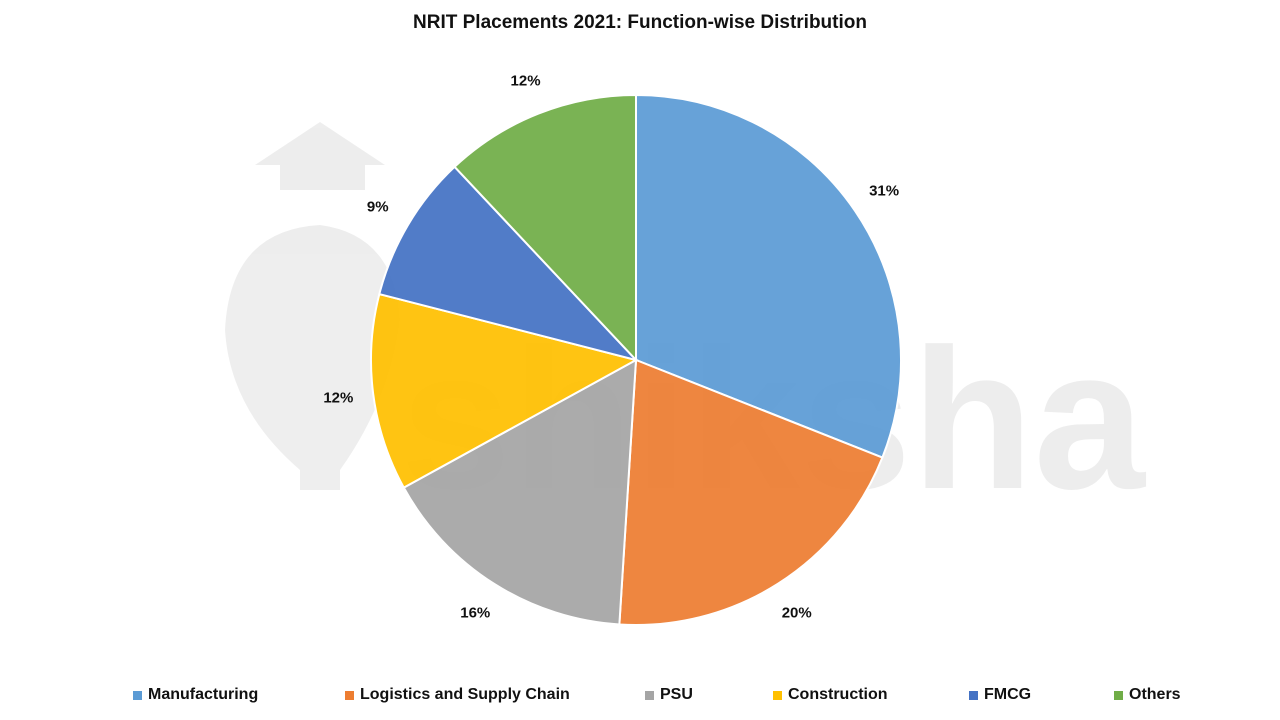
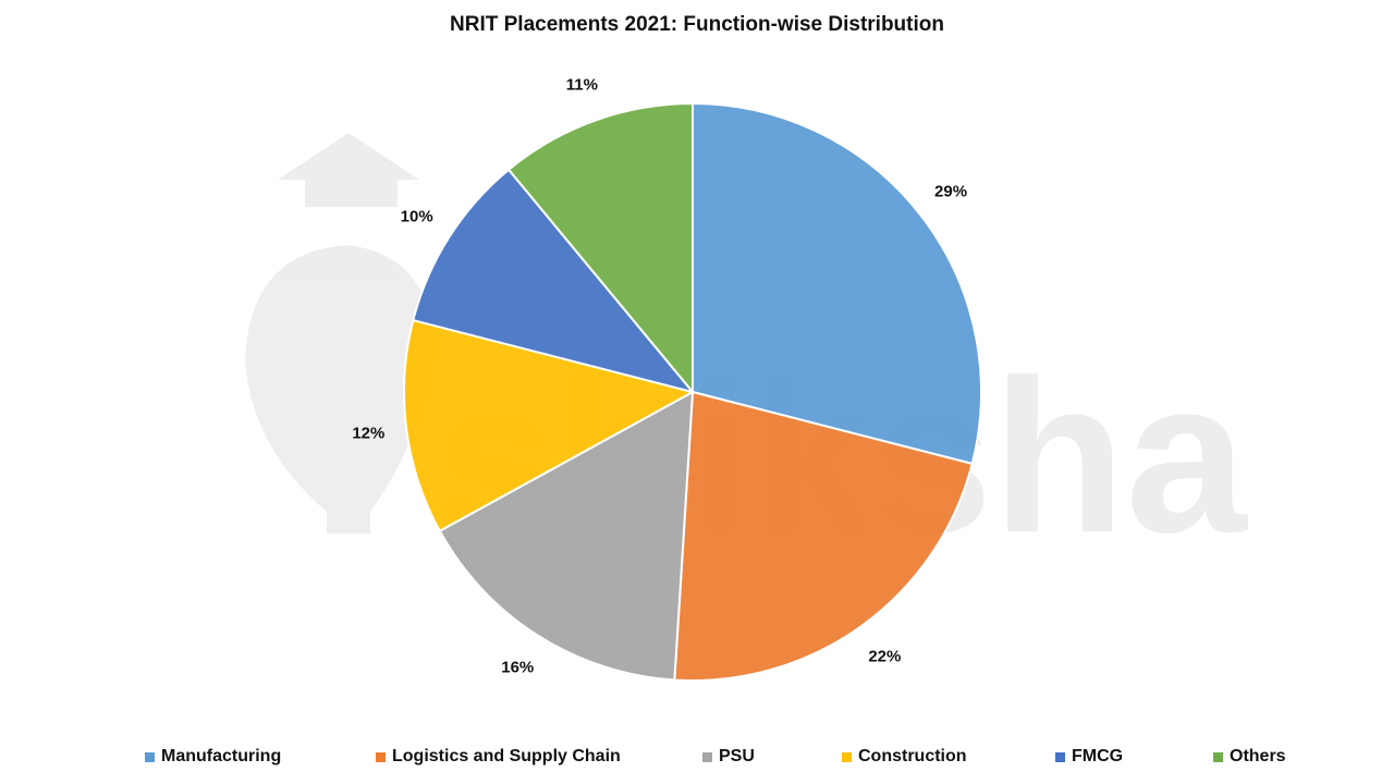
Manufacturing: 31% -> 29%
Logistics and Supply Chain: 20% -> 22%
FMCG: 9% -> 10%
Others: 12% -> 11%
